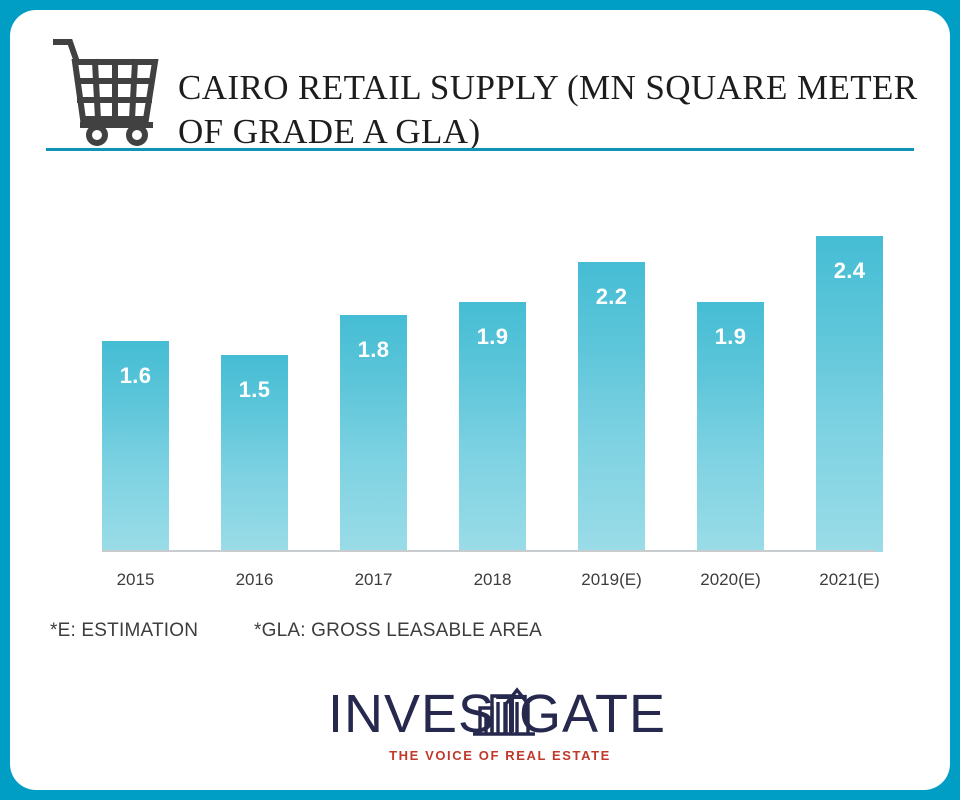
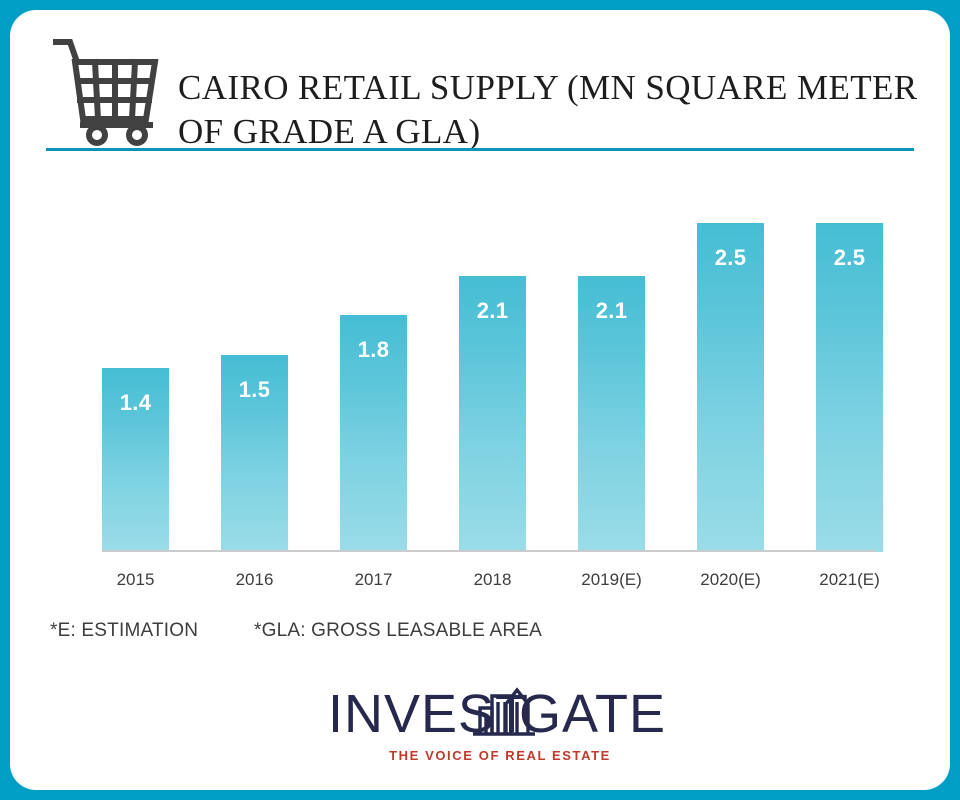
2015: 1.6 -> 1.4
2018: 1.9 -> 2.1
2019(E): 2.2 -> 2.1
2020(E): 1.9 -> 2.5
2021(E): 2.4 -> 2.5
